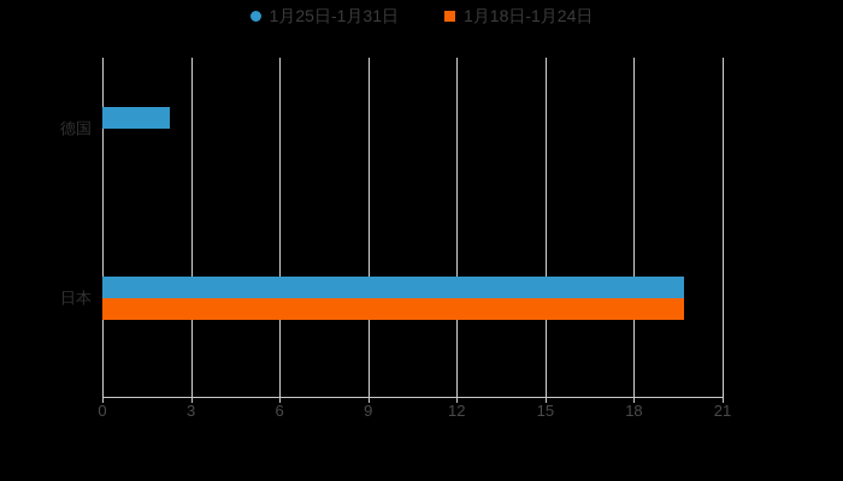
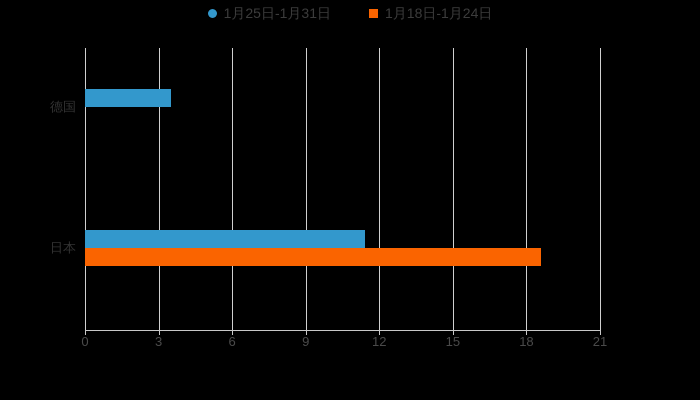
1月25日-1月31日/德国: 2.3 -> 3.5
1月25日-1月31日/日本: 19.7 -> 11.4
1月18日-1月24日/日本: 19.7 -> 18.6
